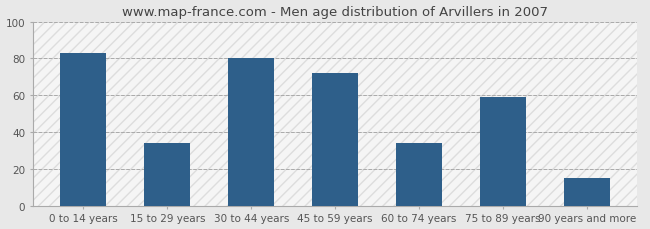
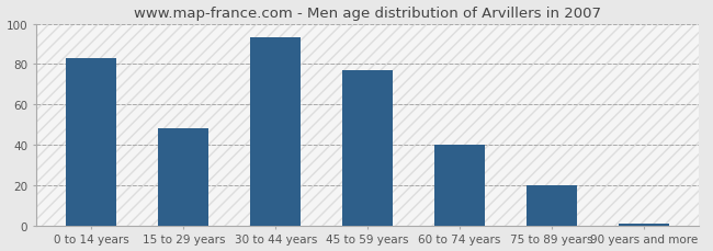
15 to 29 years: 34 -> 48
30 to 44 years: 80 -> 93
45 to 59 years: 72 -> 77
60 to 74 years: 34 -> 40
75 to 89 years: 59 -> 20
90 years and more: 15 -> 1
